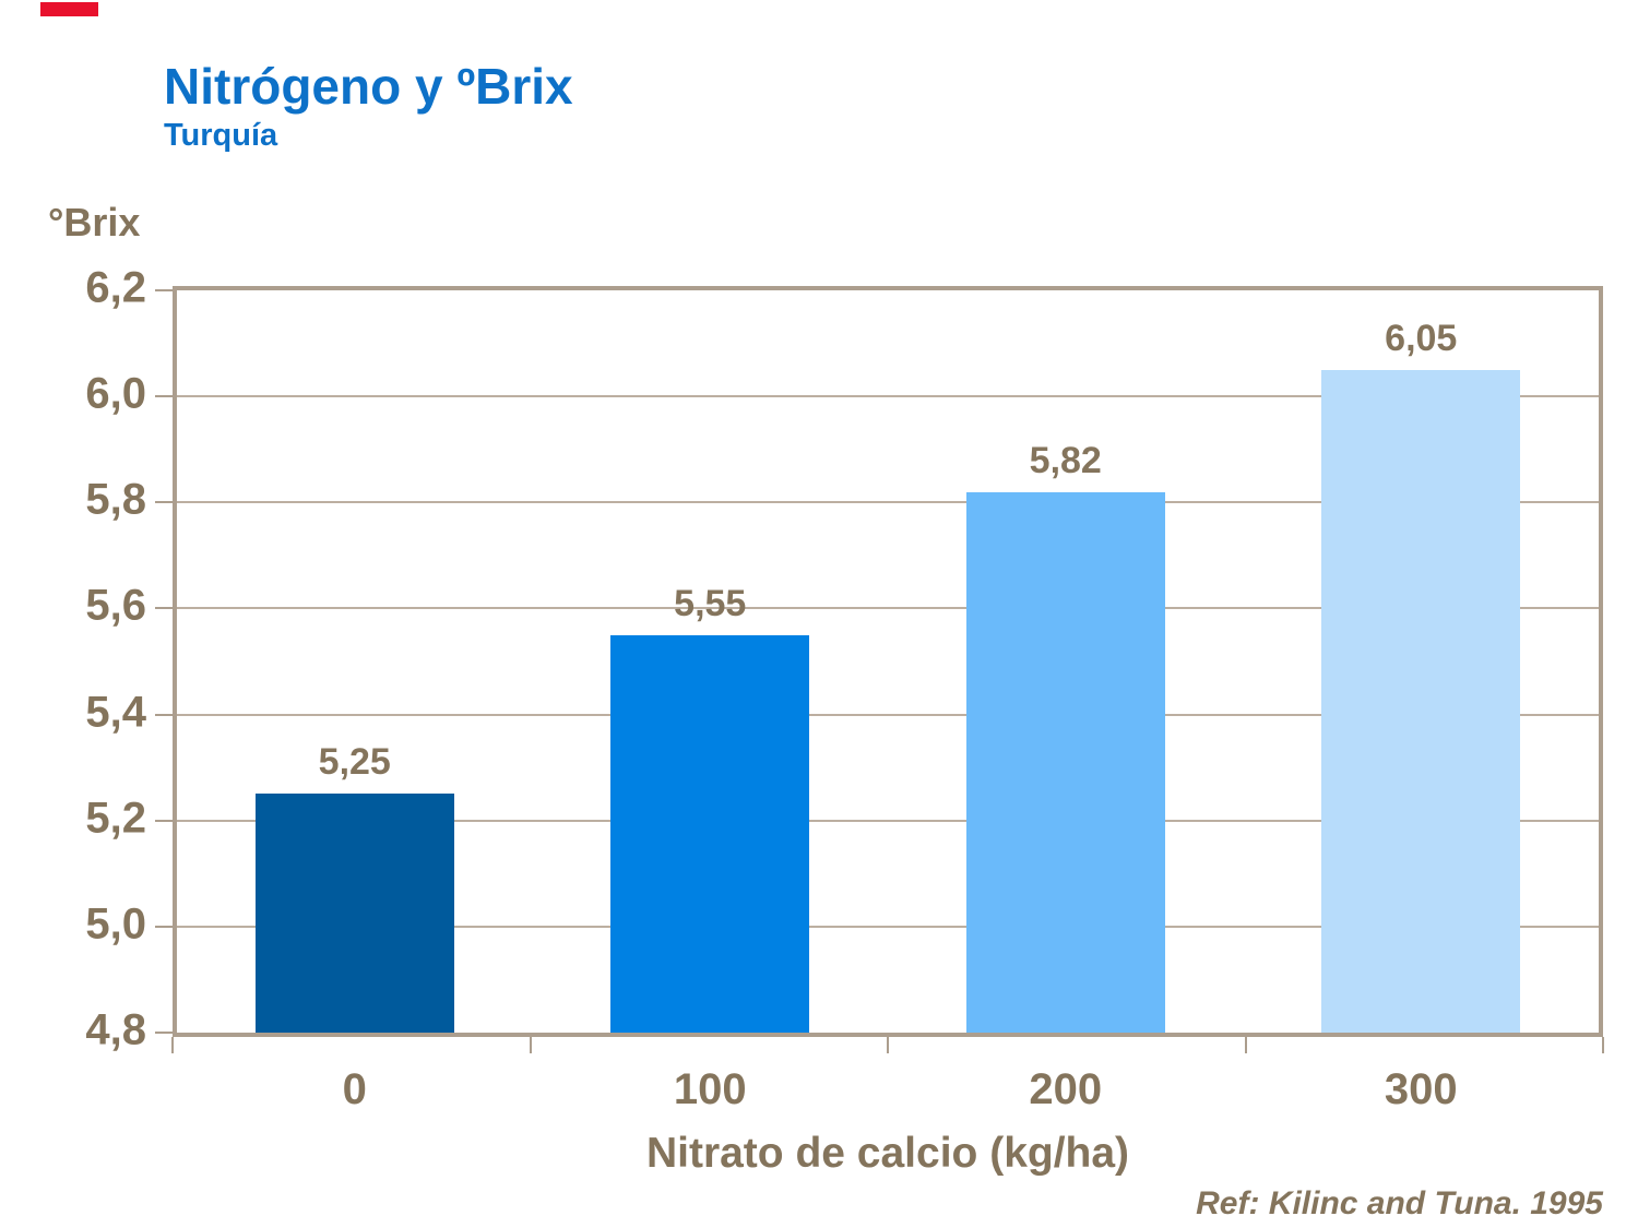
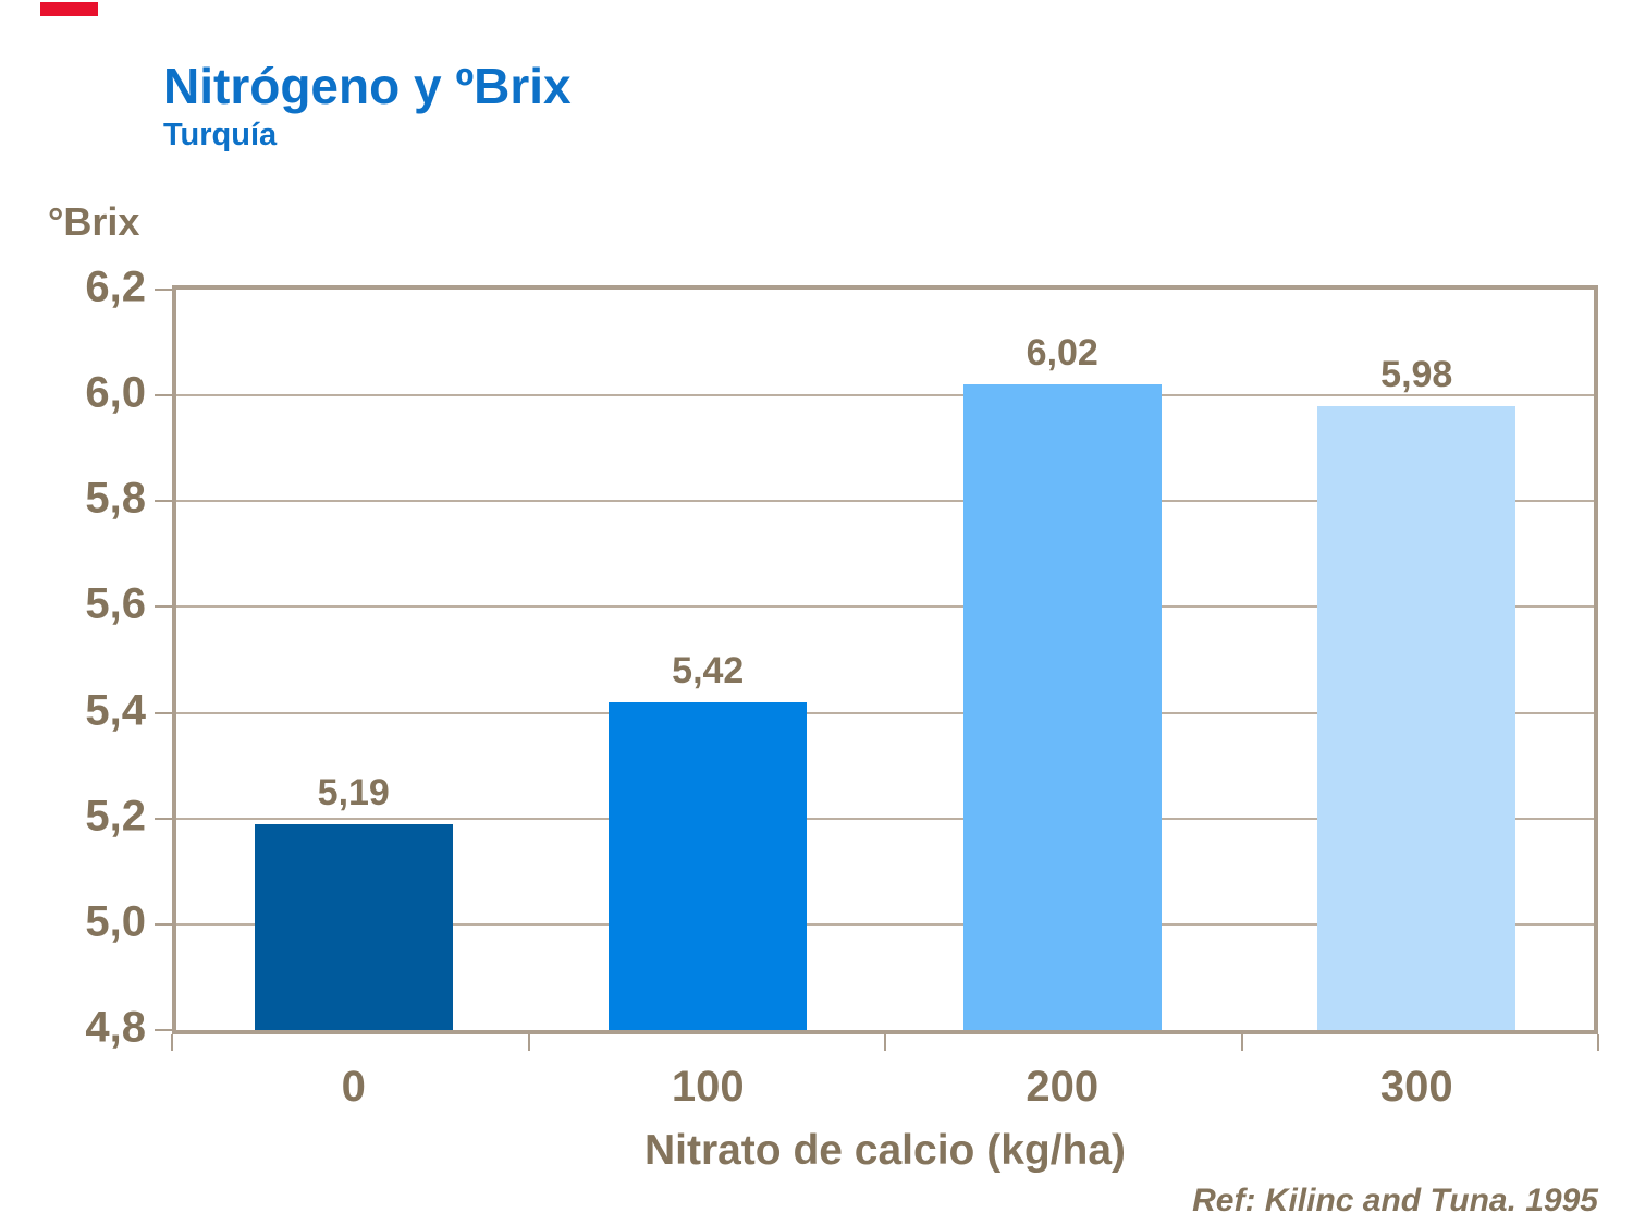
0: 5,25 -> 5,19
100: 5,55 -> 5,42
200: 5,82 -> 6,02
300: 6,05 -> 5,98
